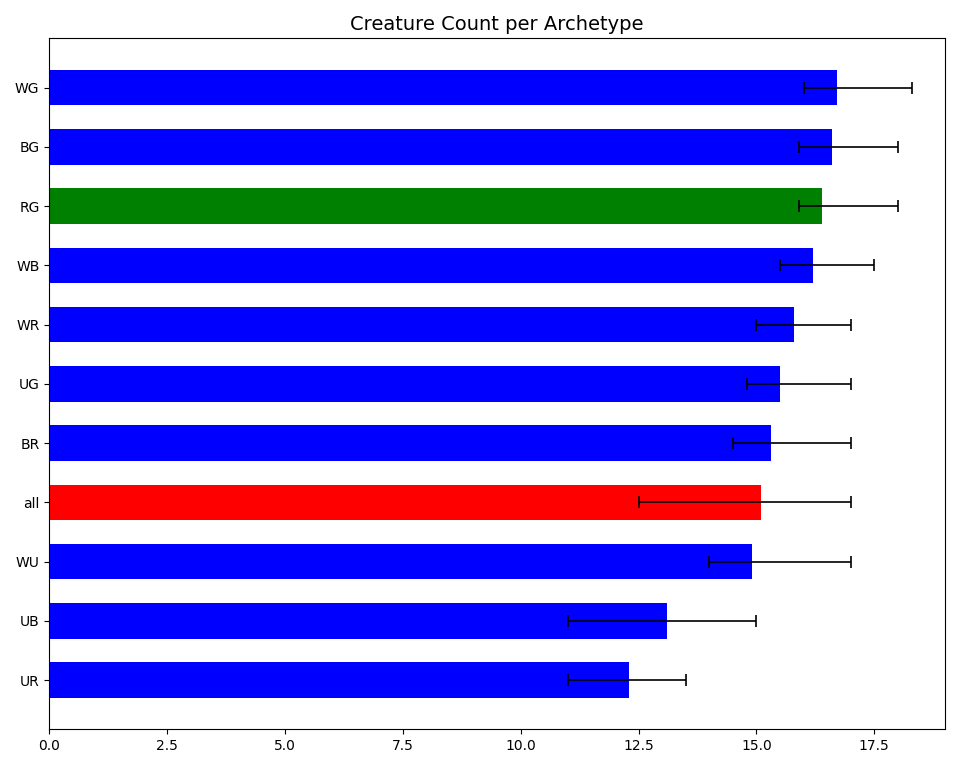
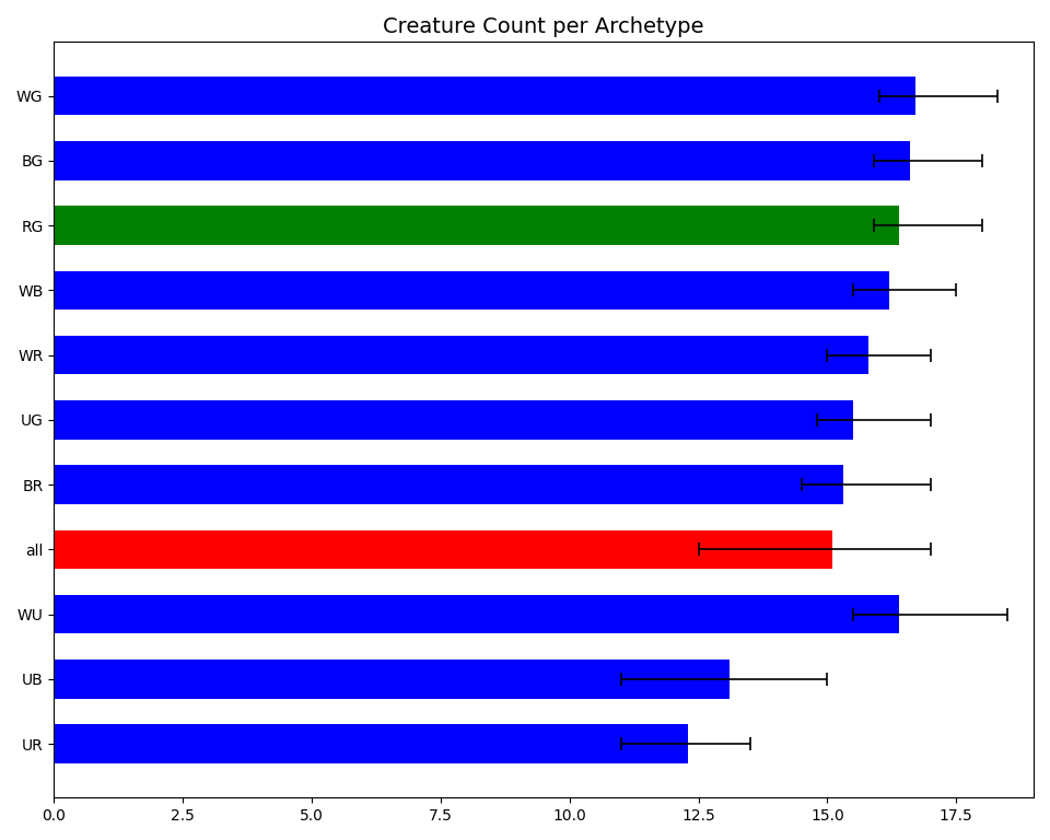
WU: 14.9 -> 16.4
